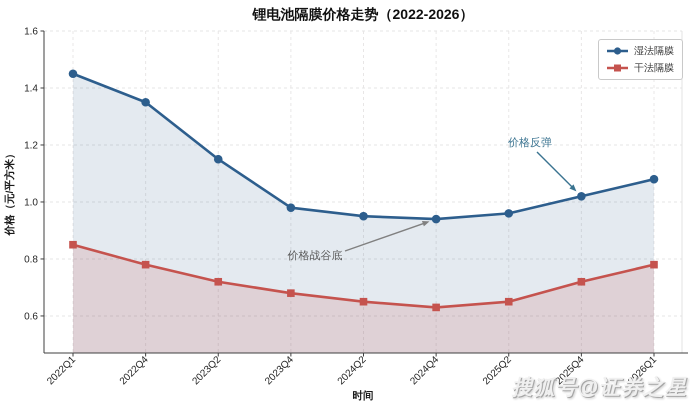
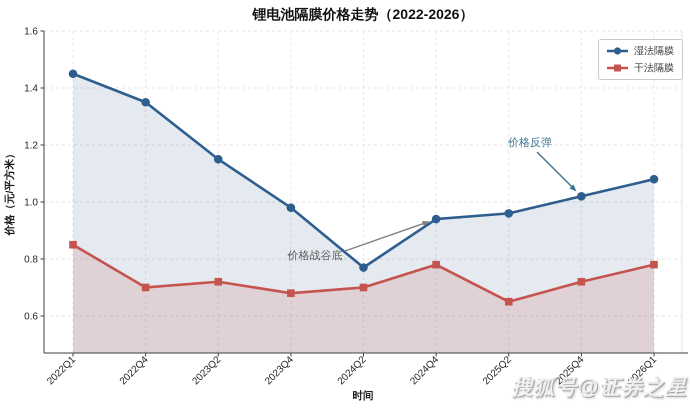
干法隔膜/2022Q4: 0.78 -> 0.70
湿法隔膜/2024Q2: 0.95 -> 0.77
干法隔膜/2024Q2: 0.65 -> 0.70
干法隔膜/2024Q4: 0.63 -> 0.78
